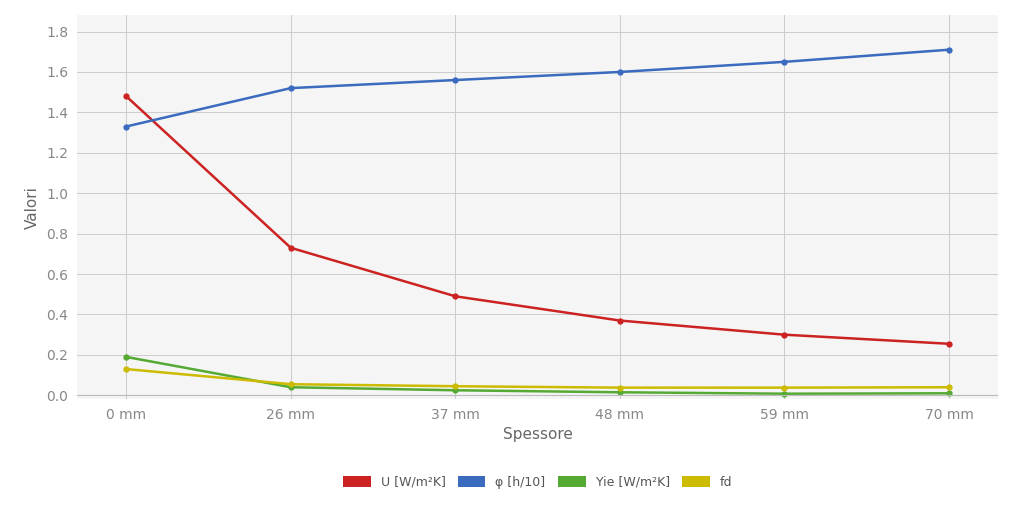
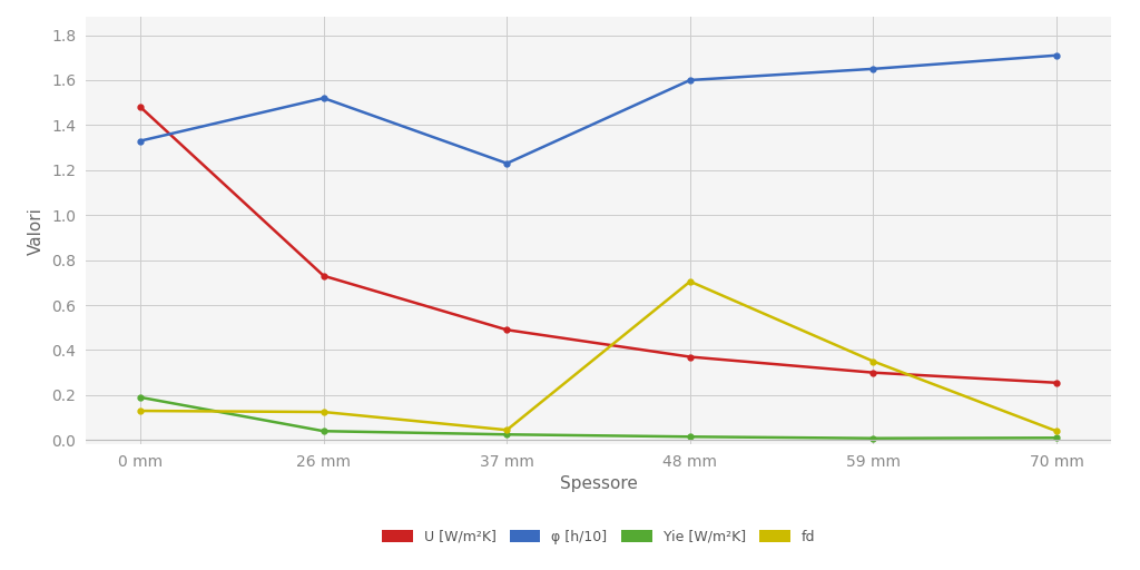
fd/26 mm: 0.055 -> 0.125
φ [h/10]/37 mm: 1.56 -> 1.23
fd/48 mm: 0.038 -> 0.705
fd/59 mm: 0.038 -> 0.350
